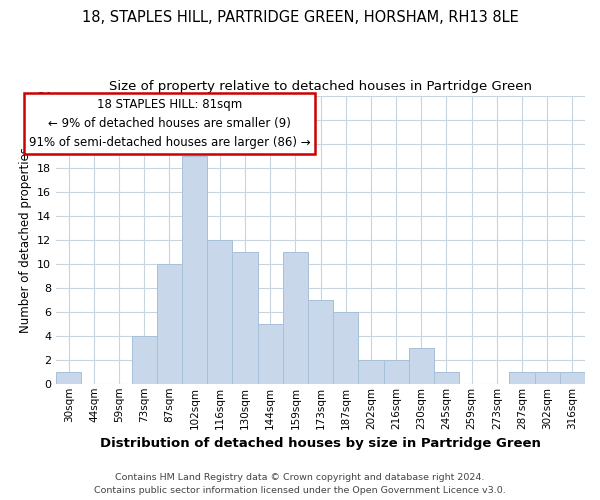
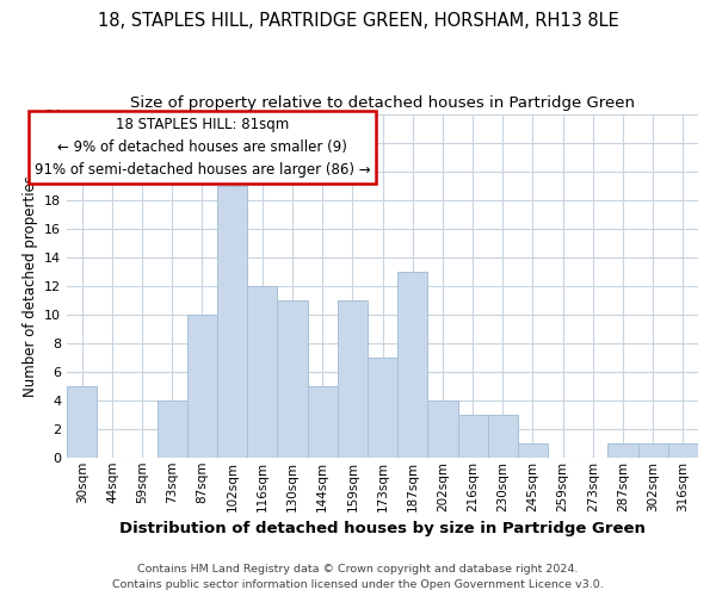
30sqm: 1 -> 5
187sqm: 6 -> 13
202sqm: 2 -> 4
216sqm: 2 -> 3
